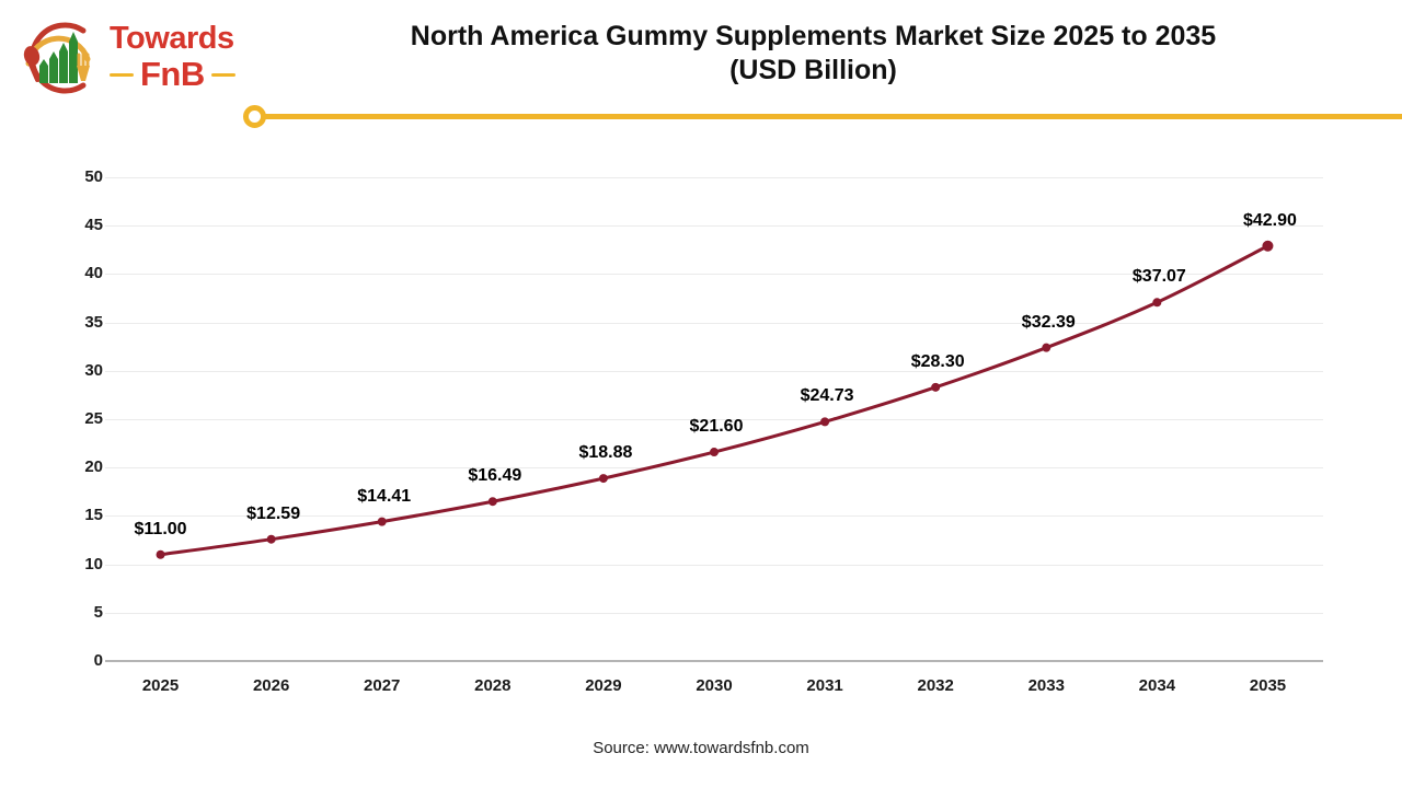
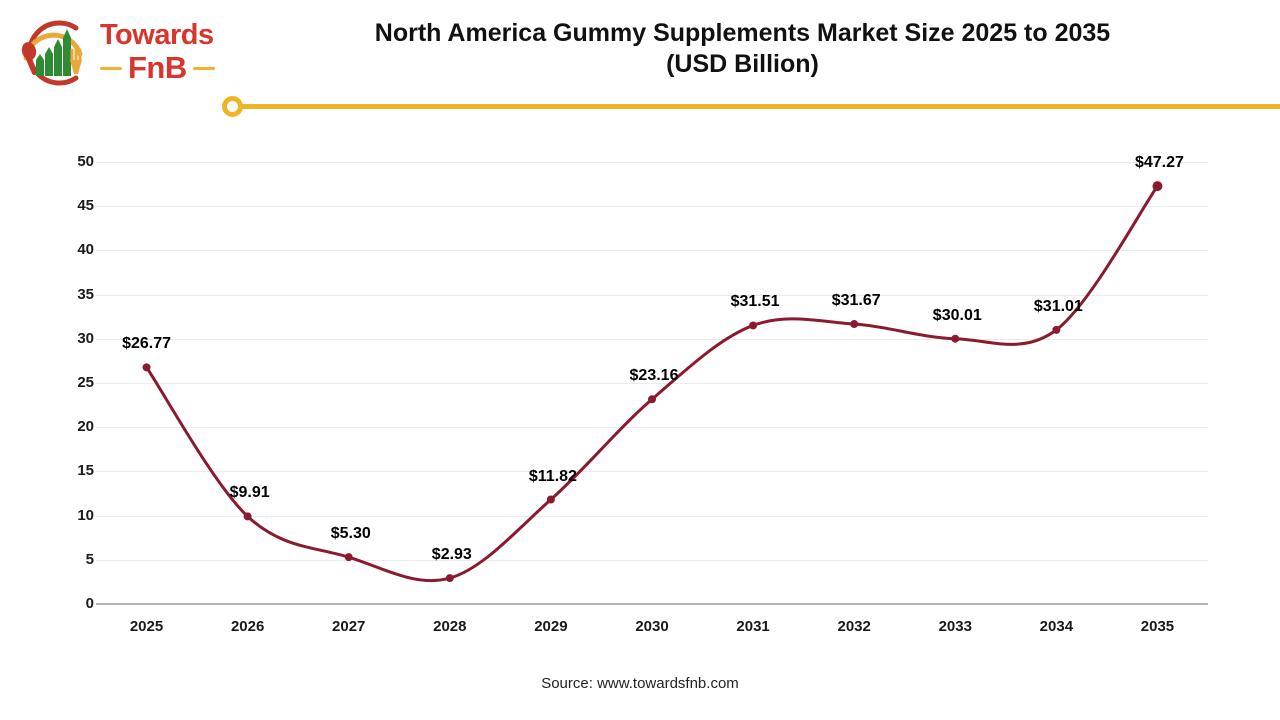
2025: $11.00 -> $26.77
2026: $12.59 -> $9.91
2027: $14.41 -> $5.30
2028: $16.49 -> $2.93
2029: $18.88 -> $11.82
2030: $21.60 -> $23.16
2031: $24.73 -> $31.51
2032: $28.30 -> $31.67
2033: $32.39 -> $30.01
2034: $37.07 -> $31.01
2035: $42.90 -> $47.27
